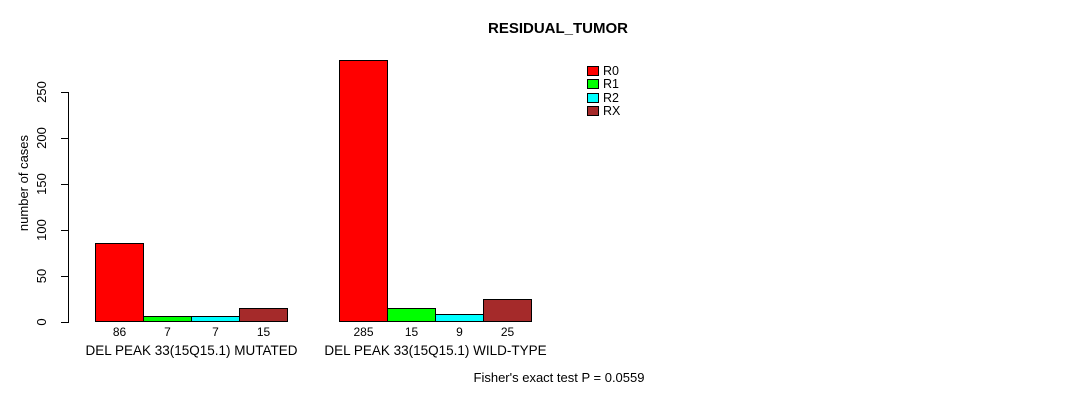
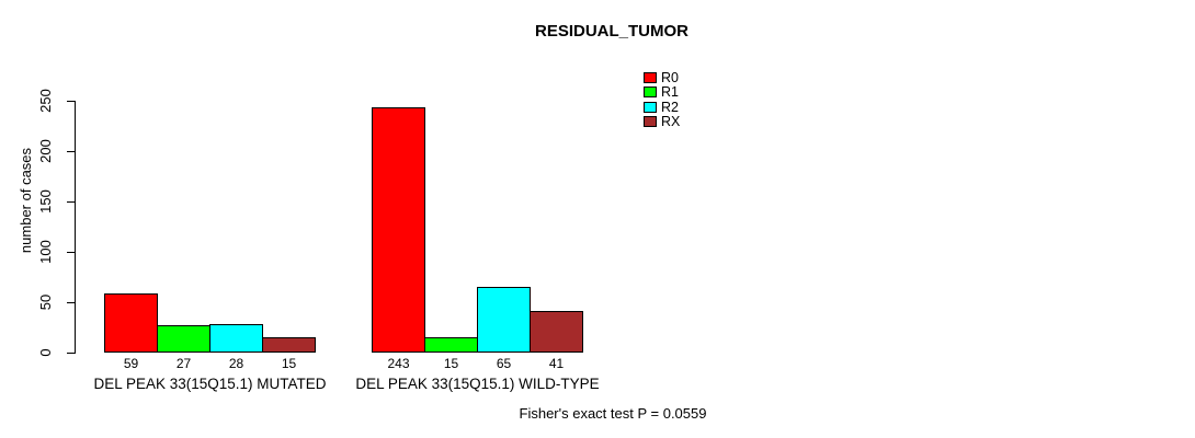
R0/DEL PEAK 33(15Q15.1) MUTATED: 86 -> 59
R1/DEL PEAK 33(15Q15.1) MUTATED: 7 -> 27
R2/DEL PEAK 33(15Q15.1) MUTATED: 7 -> 28
R0/DEL PEAK 33(15Q15.1) WILD-TYPE: 285 -> 243
R2/DEL PEAK 33(15Q15.1) WILD-TYPE: 9 -> 65
RX/DEL PEAK 33(15Q15.1) WILD-TYPE: 25 -> 41
